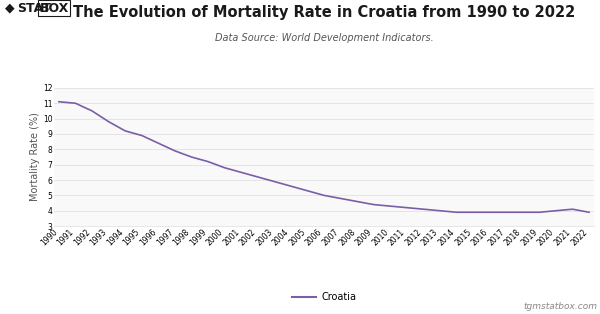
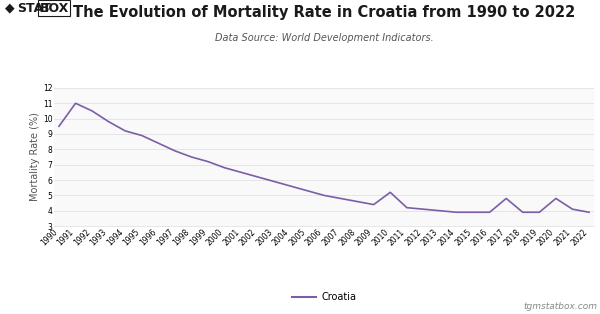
1990: 11.1 -> 9.5
2010: 4.3 -> 5.2
2017: 3.9 -> 4.8
2020: 4.0 -> 4.8
